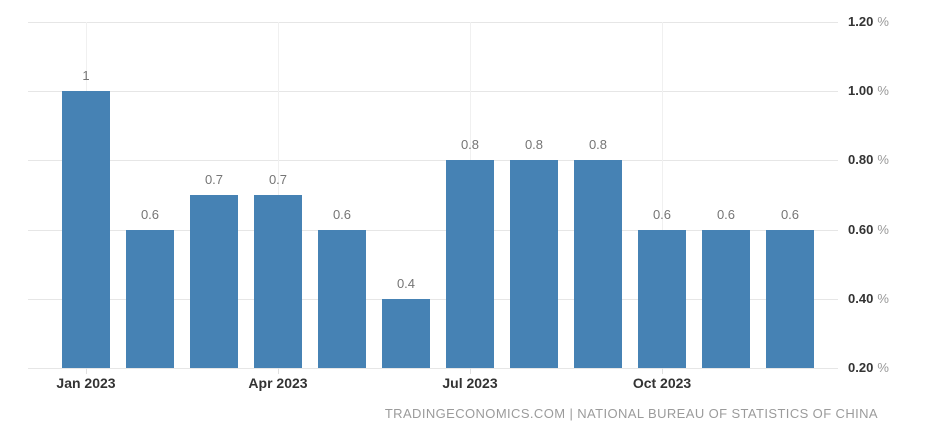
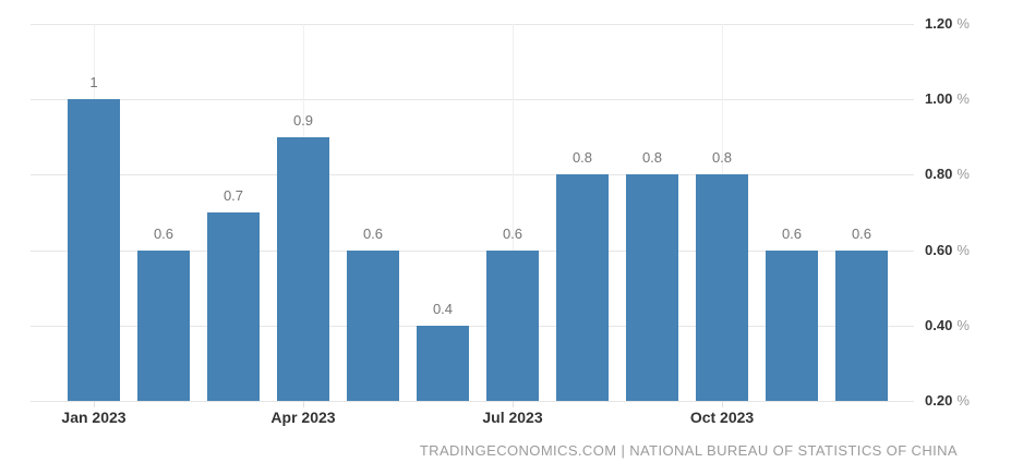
Apr 2023: 0.7 -> 0.9
Jul 2023: 0.8 -> 0.6
Oct 2023: 0.6 -> 0.8
